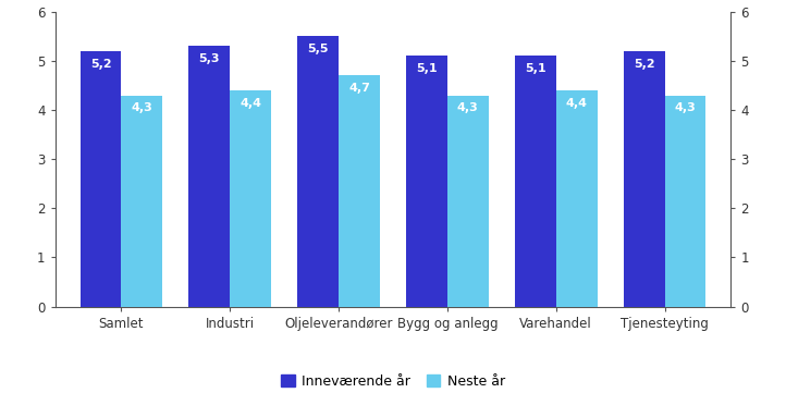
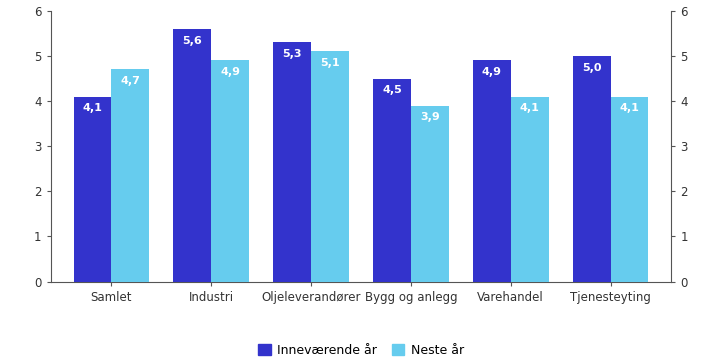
Inneværende år/Samlet: 5,2 -> 4,1
Neste år/Samlet: 4,3 -> 4,7
Inneværende år/Industri: 5,3 -> 5,6
Neste år/Industri: 4,4 -> 4,9
Inneværende år/Oljeleverandører: 5,5 -> 5,3
Neste år/Oljeleverandører: 4,7 -> 5,1
Inneværende år/Bygg og anlegg: 5,1 -> 4,5
Neste år/Bygg og anlegg: 4,3 -> 3,9
Inneværende år/Varehandel: 5,1 -> 4,9
Neste år/Varehandel: 4,4 -> 4,1
Inneværende år/Tjenesteyting: 5,2 -> 5,0
Neste år/Tjenesteyting: 4,3 -> 4,1
